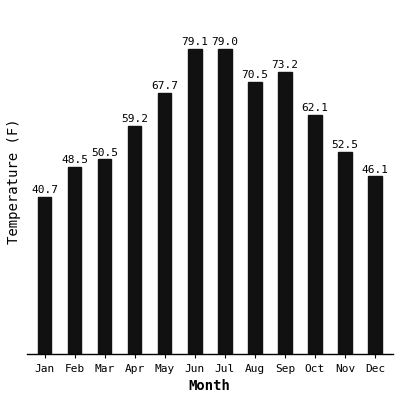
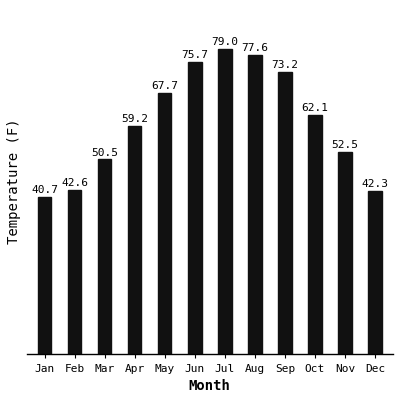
Feb: 48.5 -> 42.6
Jun: 79.1 -> 75.7
Aug: 70.5 -> 77.6
Dec: 46.1 -> 42.3
